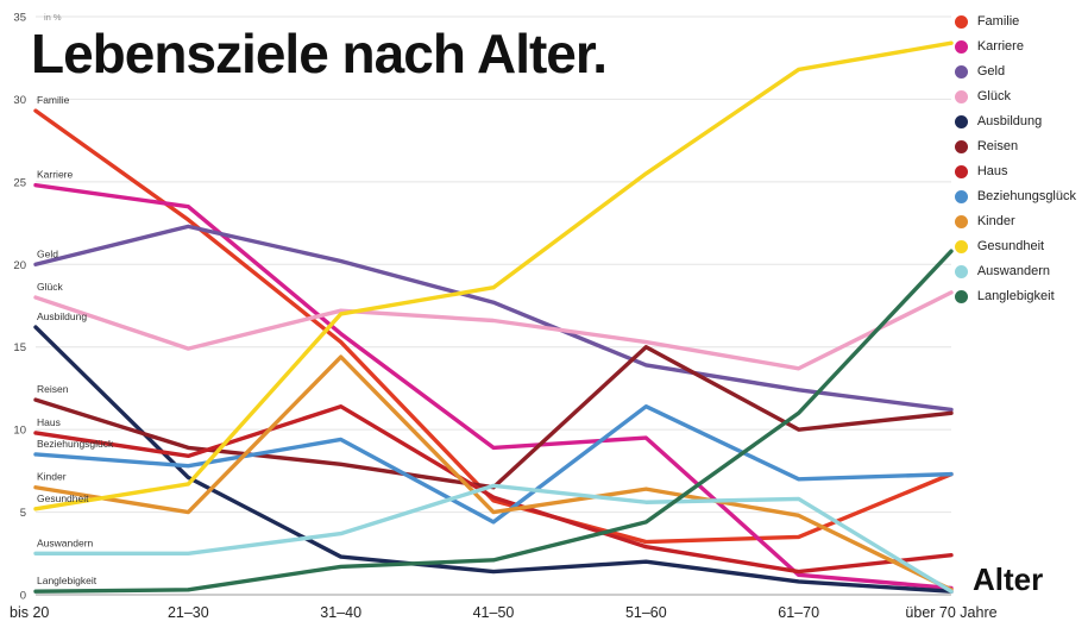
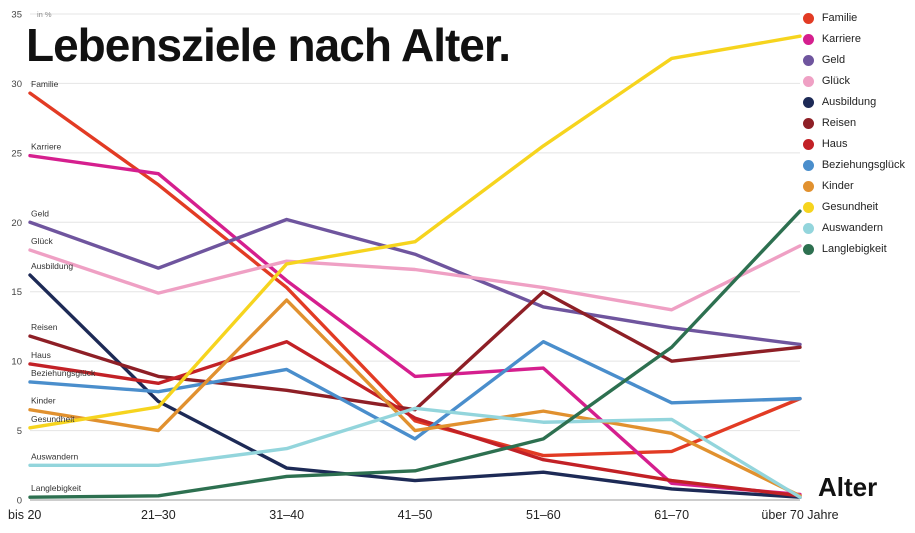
Geld/21–30: 22.3 -> 16.7
Haus/über 70 Jahre: 2.4 -> 0.3
